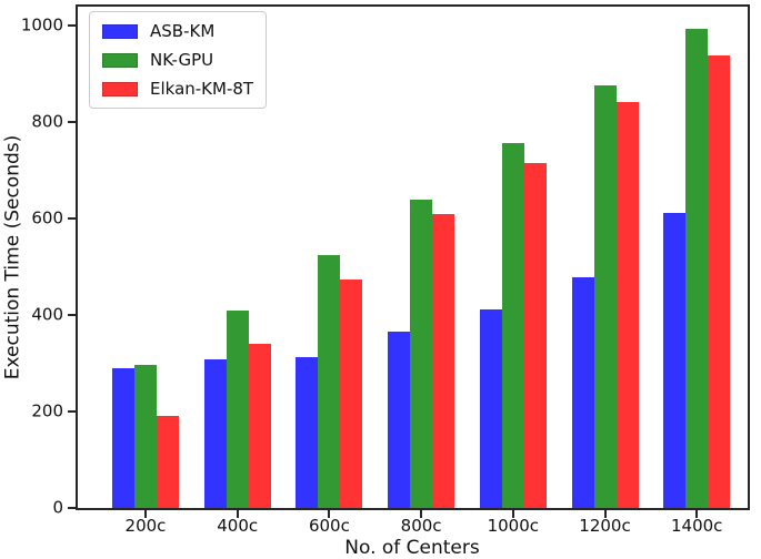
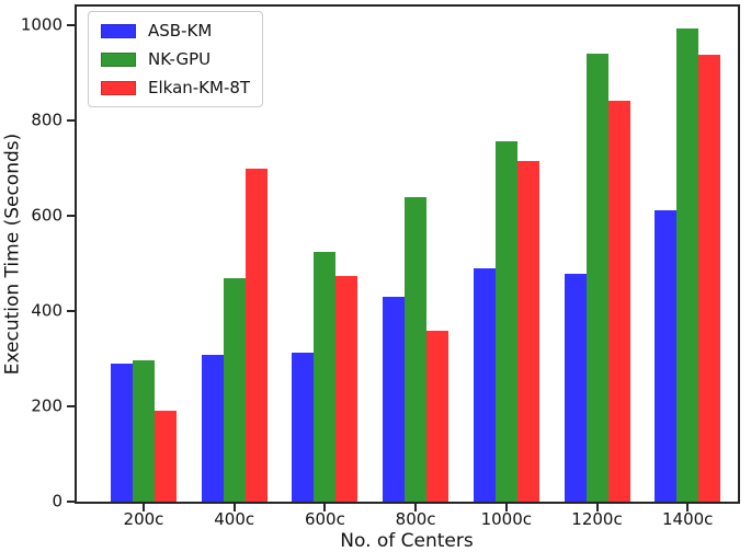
NK-GPU/400c: 410 -> 470
Elkan-KM-8T/400c: 340 -> 700
ASB-KM/800c: 360 -> 430
Elkan-KM-8T/800c: 610 -> 360
ASB-KM/1000c: 410 -> 490
NK-GPU/1200c: 880 -> 940
